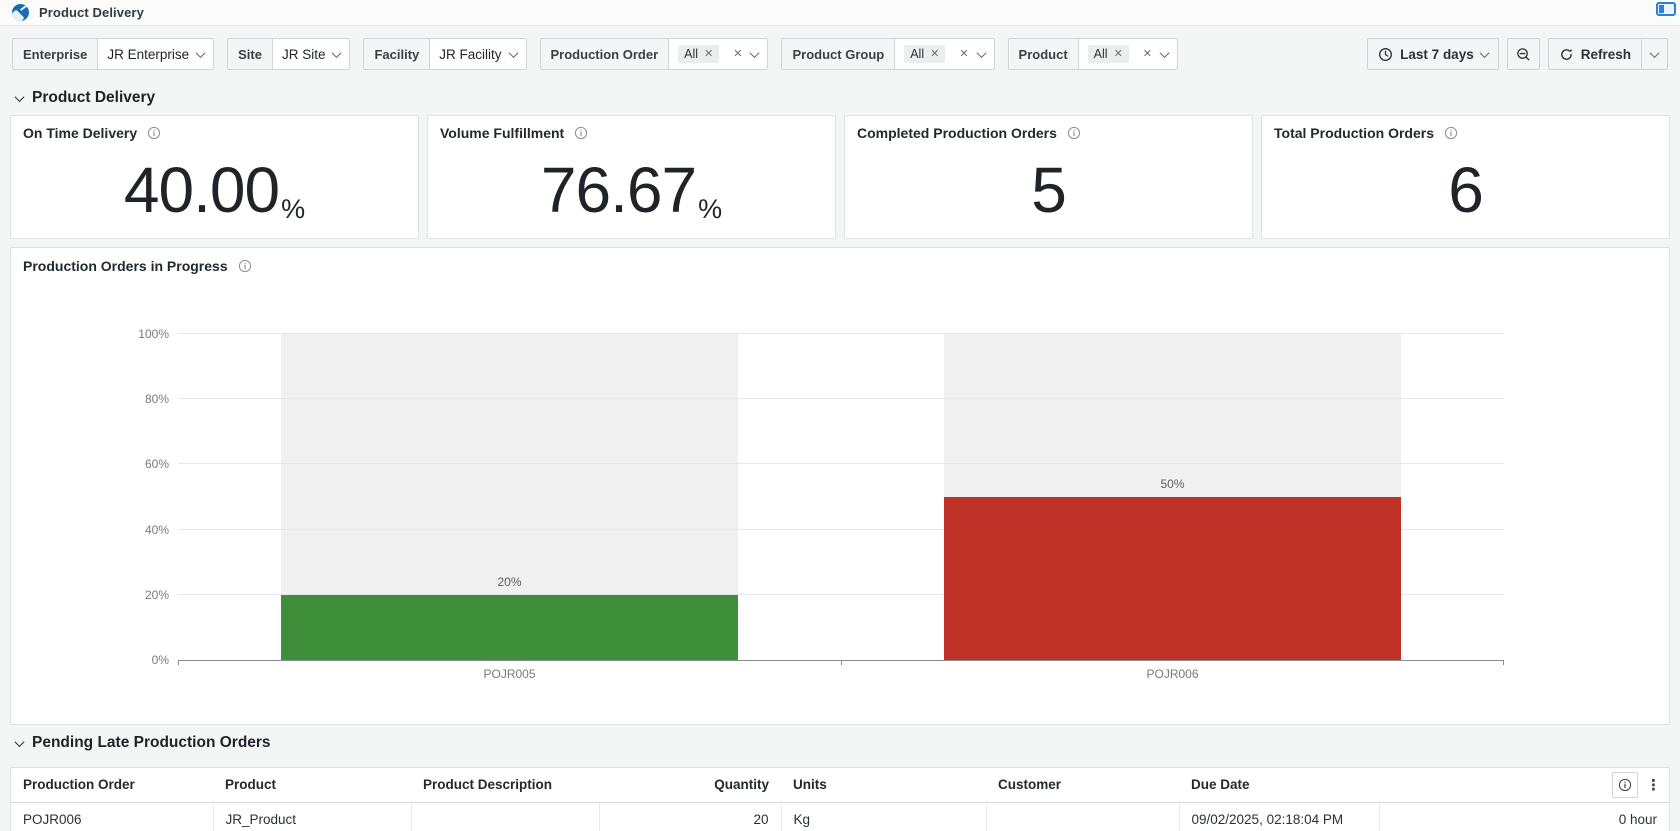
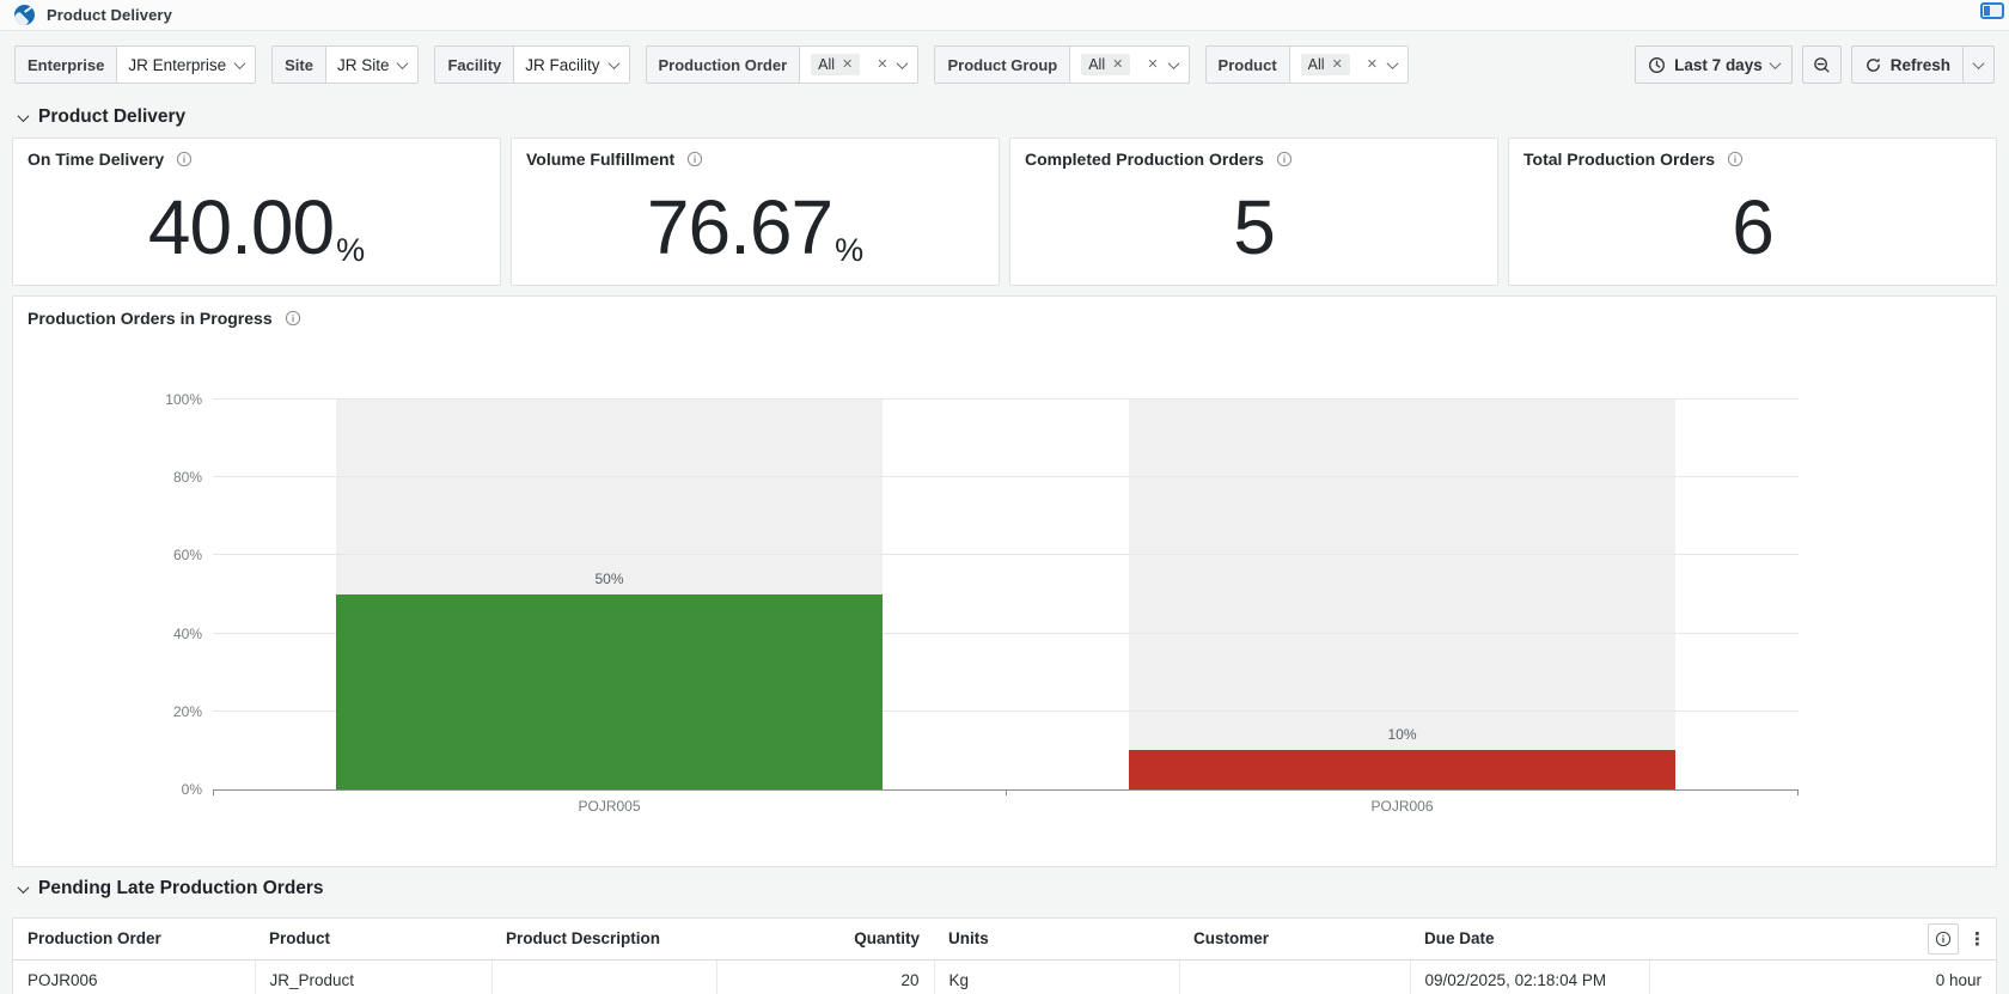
POJR005: 20% -> 50%
POJR006: 50% -> 10%
